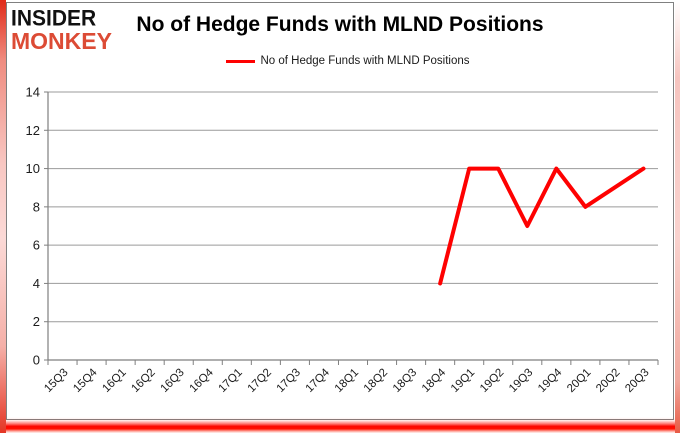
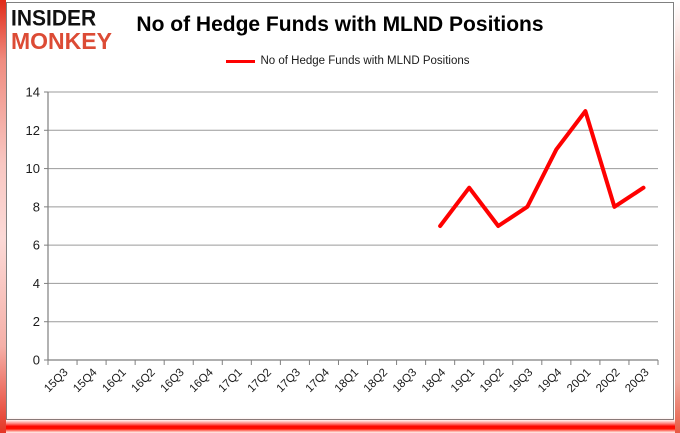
18Q4: 4 -> 7
19Q1: 10 -> 9
19Q2: 10 -> 7
19Q3: 7 -> 8
19Q4: 10 -> 11
20Q1: 8 -> 13
20Q2: 9 -> 8
20Q3: 10 -> 9
